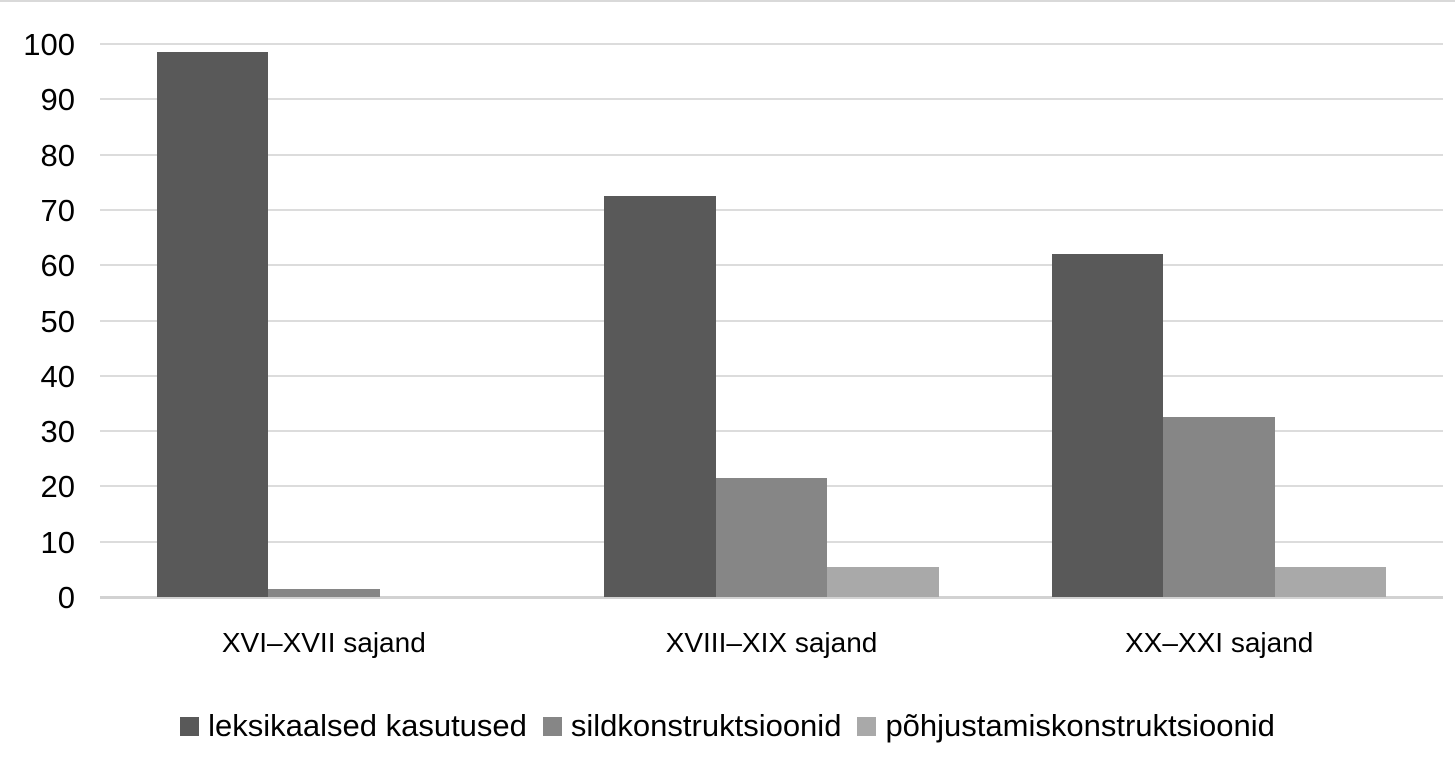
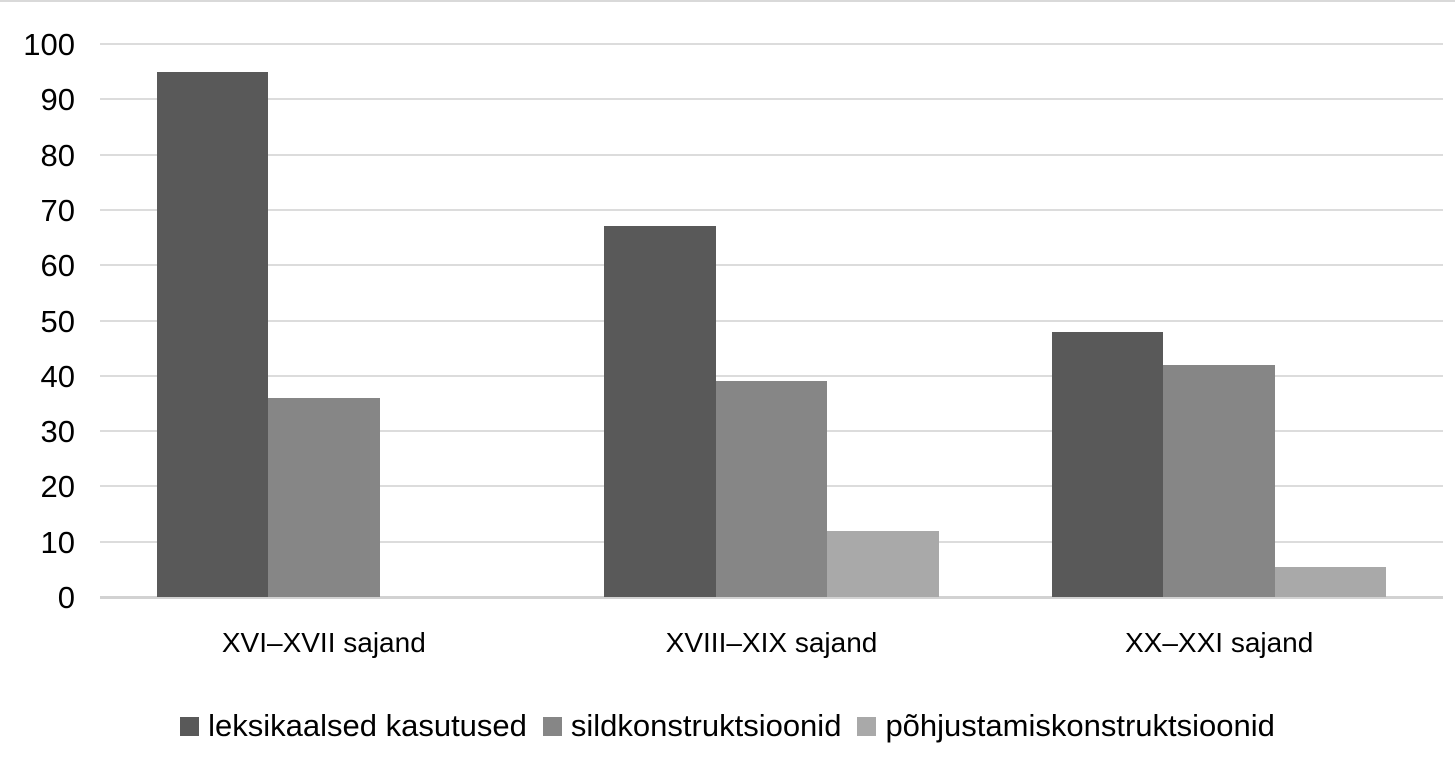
leksikaalsed kasutused/XVI–XVII sajand: 98 -> 95
sildkonstruktsioonid/XVI–XVII sajand: 2 -> 36
leksikaalsed kasutused/XVIII–XIX sajand: 72 -> 67
sildkonstruktsioonid/XVIII–XIX sajand: 22 -> 39
põhjustamiskonstruktsioonid/XVIII–XIX sajand: 6 -> 12
leksikaalsed kasutused/XX–XXI sajand: 62 -> 48
sildkonstruktsioonid/XX–XXI sajand: 32 -> 42
